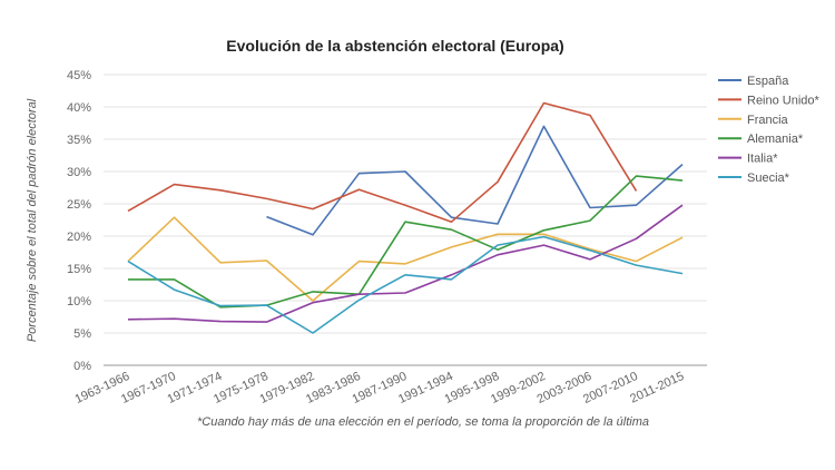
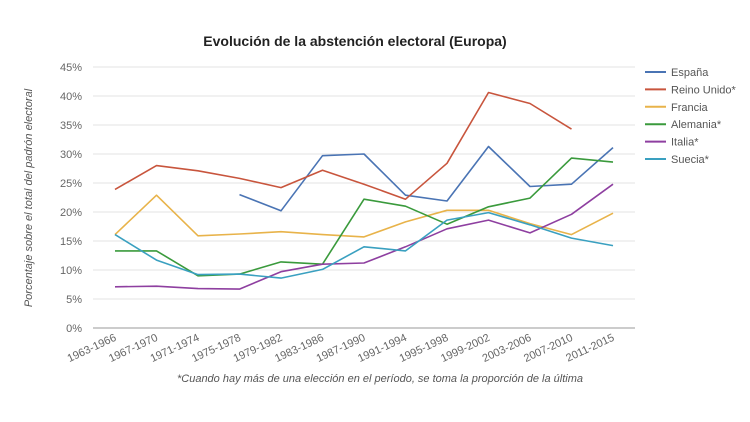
Francia/1979-1982: 10% -> 17%
Suecia*/1979-1982: 5% -> 9%
España/1999-2002: 37% -> 31%
Reino Unido*/2007-2010: 27% -> 34%
